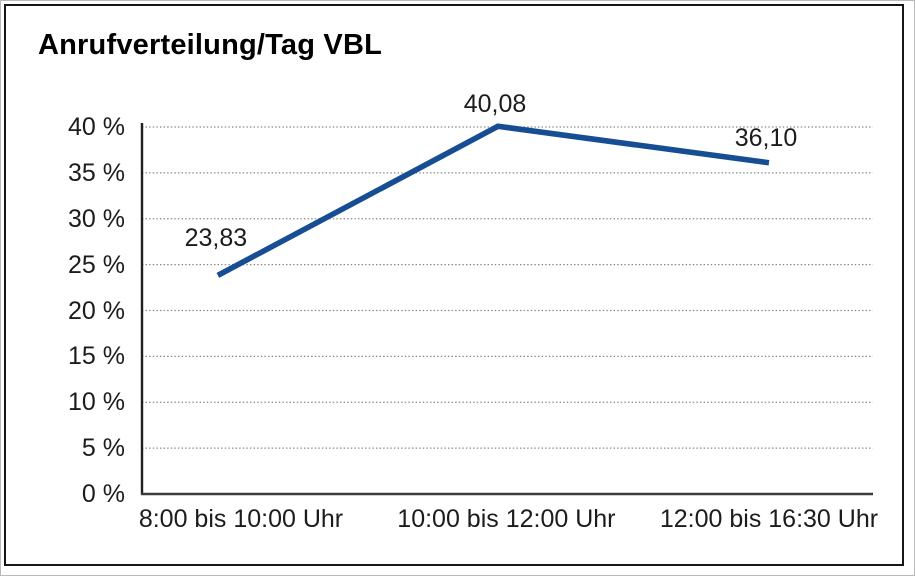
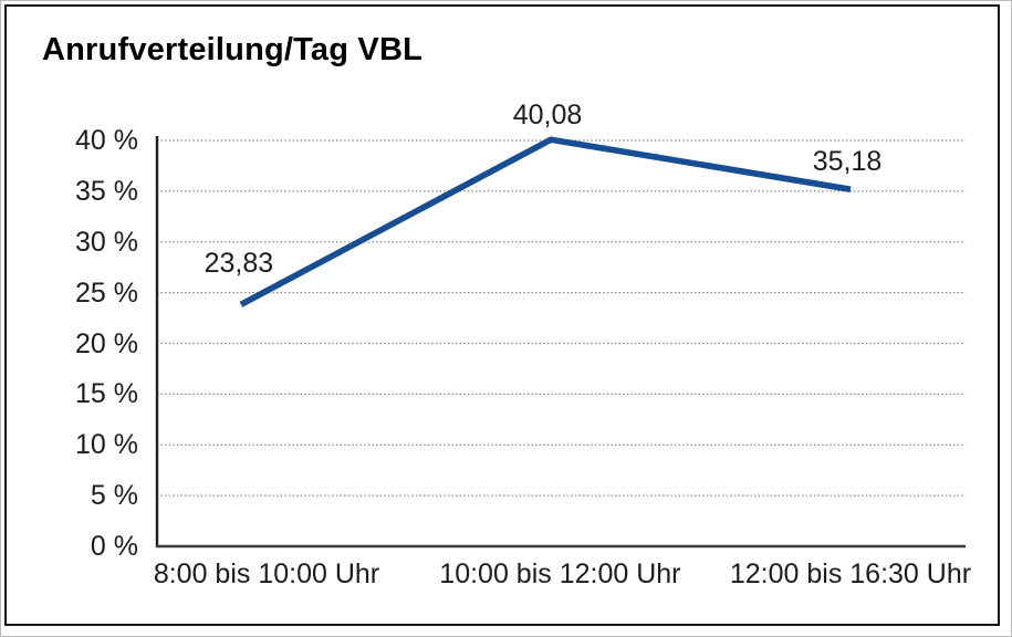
12:00 bis 16:30 Uhr: 36,10 -> 35,18
